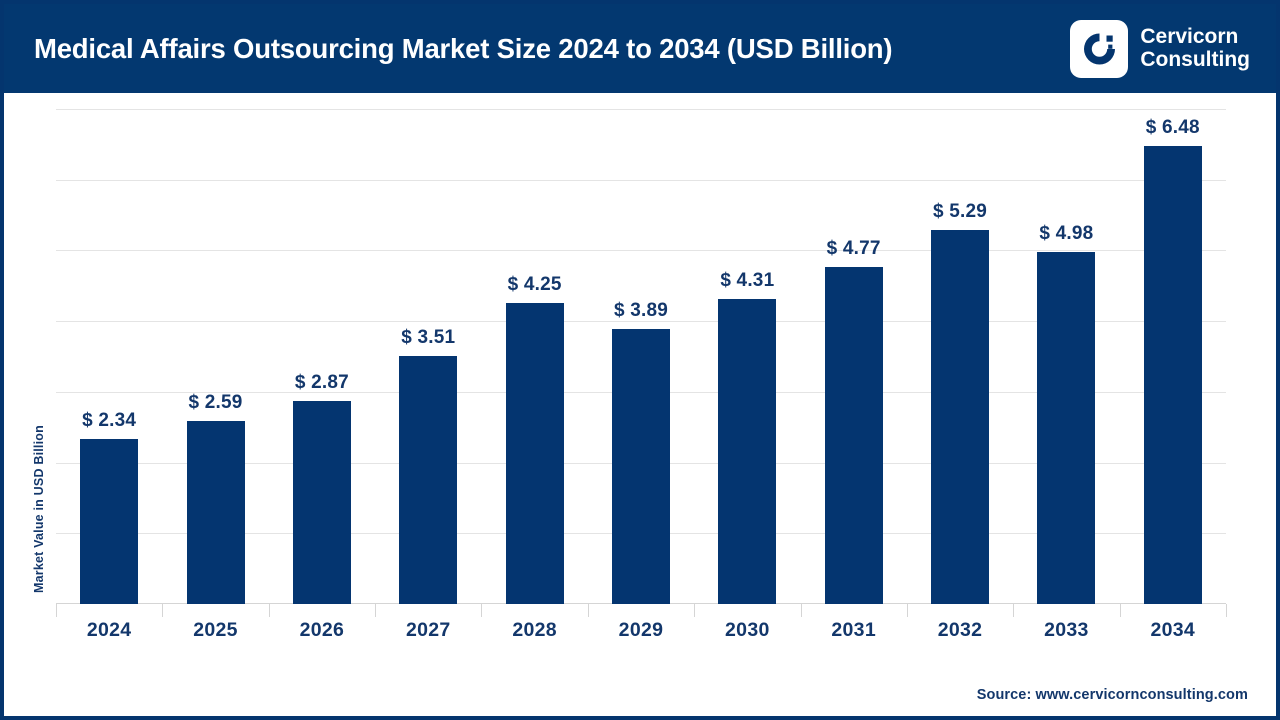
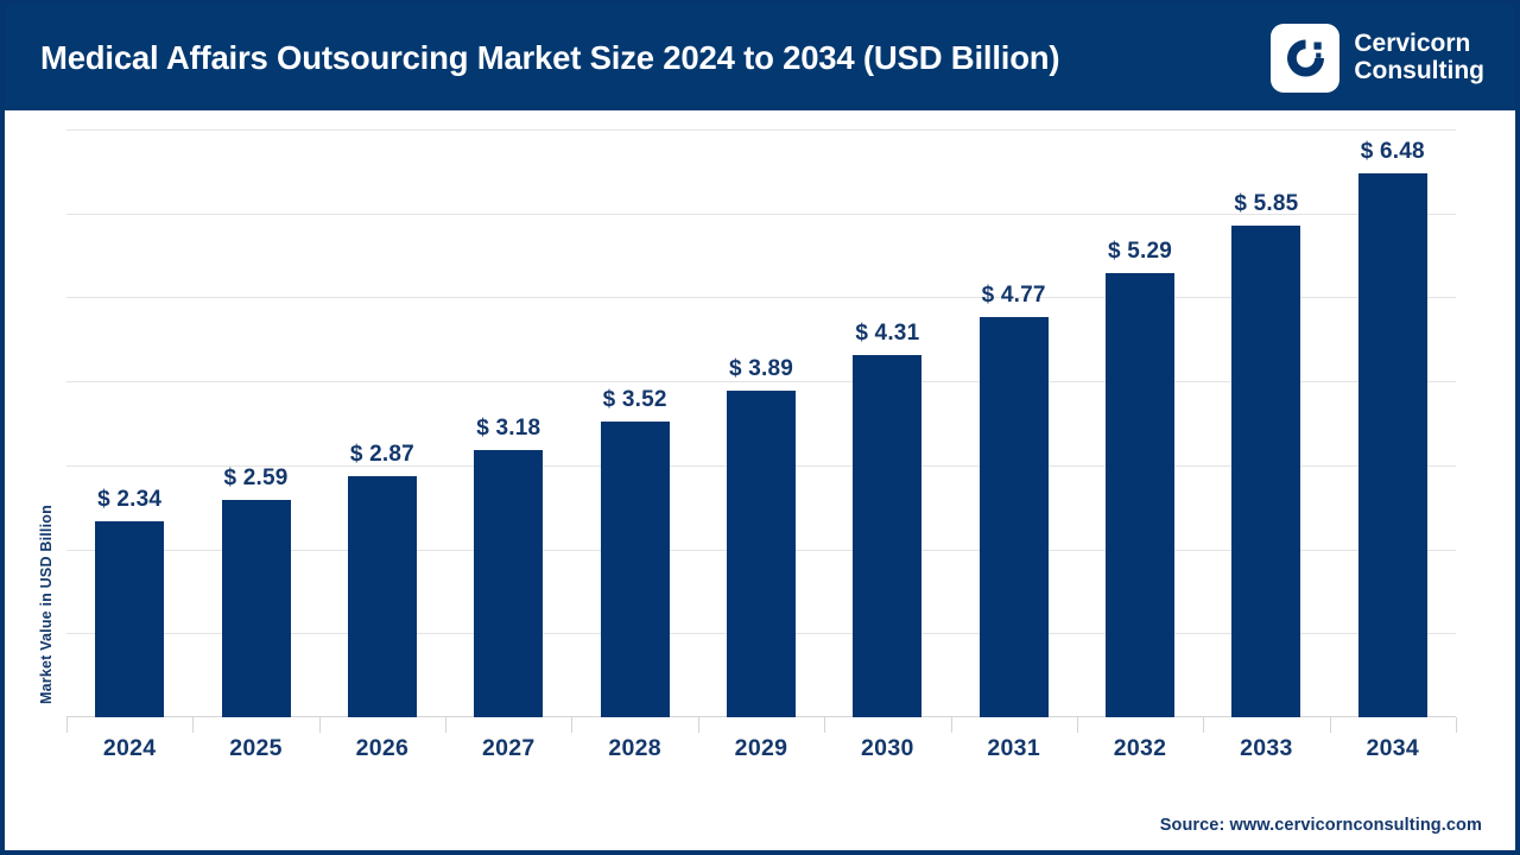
2027: 3.51 -> 3.18
2028: 4.25 -> 3.52
2033: 4.98 -> 5.85
